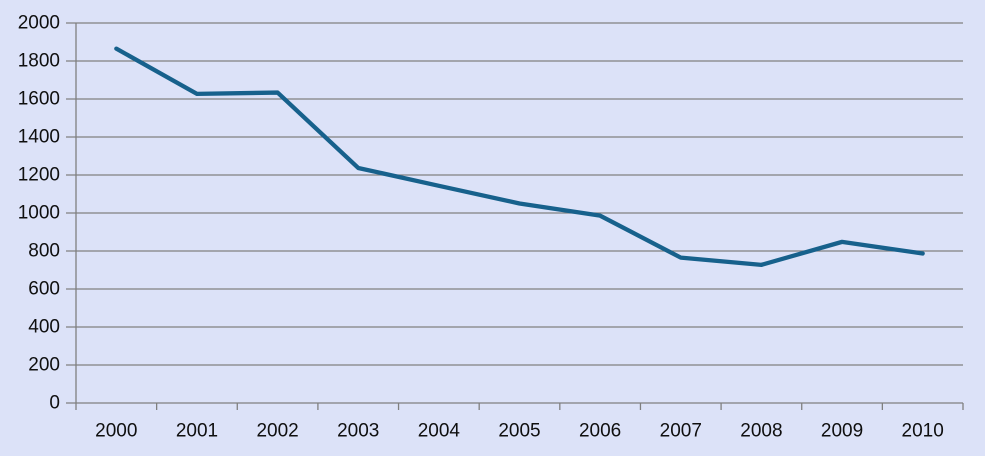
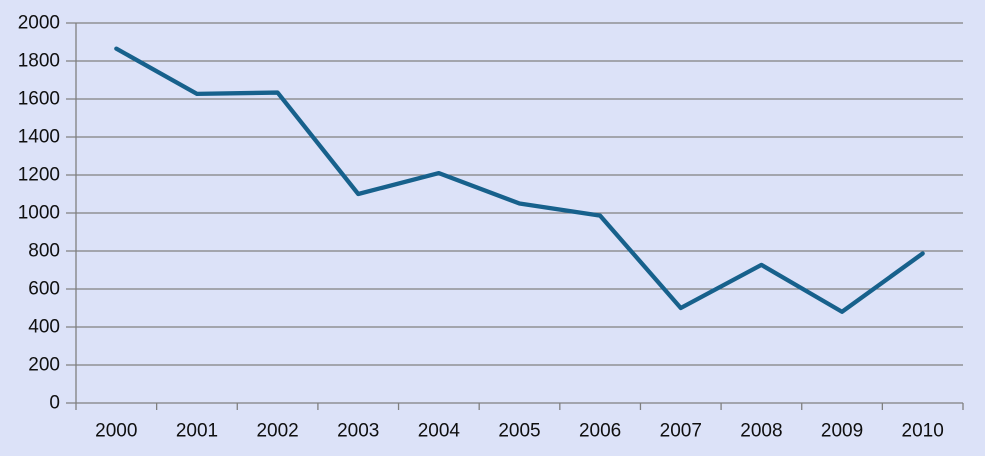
2003: 1240 -> 1100
2004: 1140 -> 1210
2007: 760 -> 500
2009: 850 -> 480
